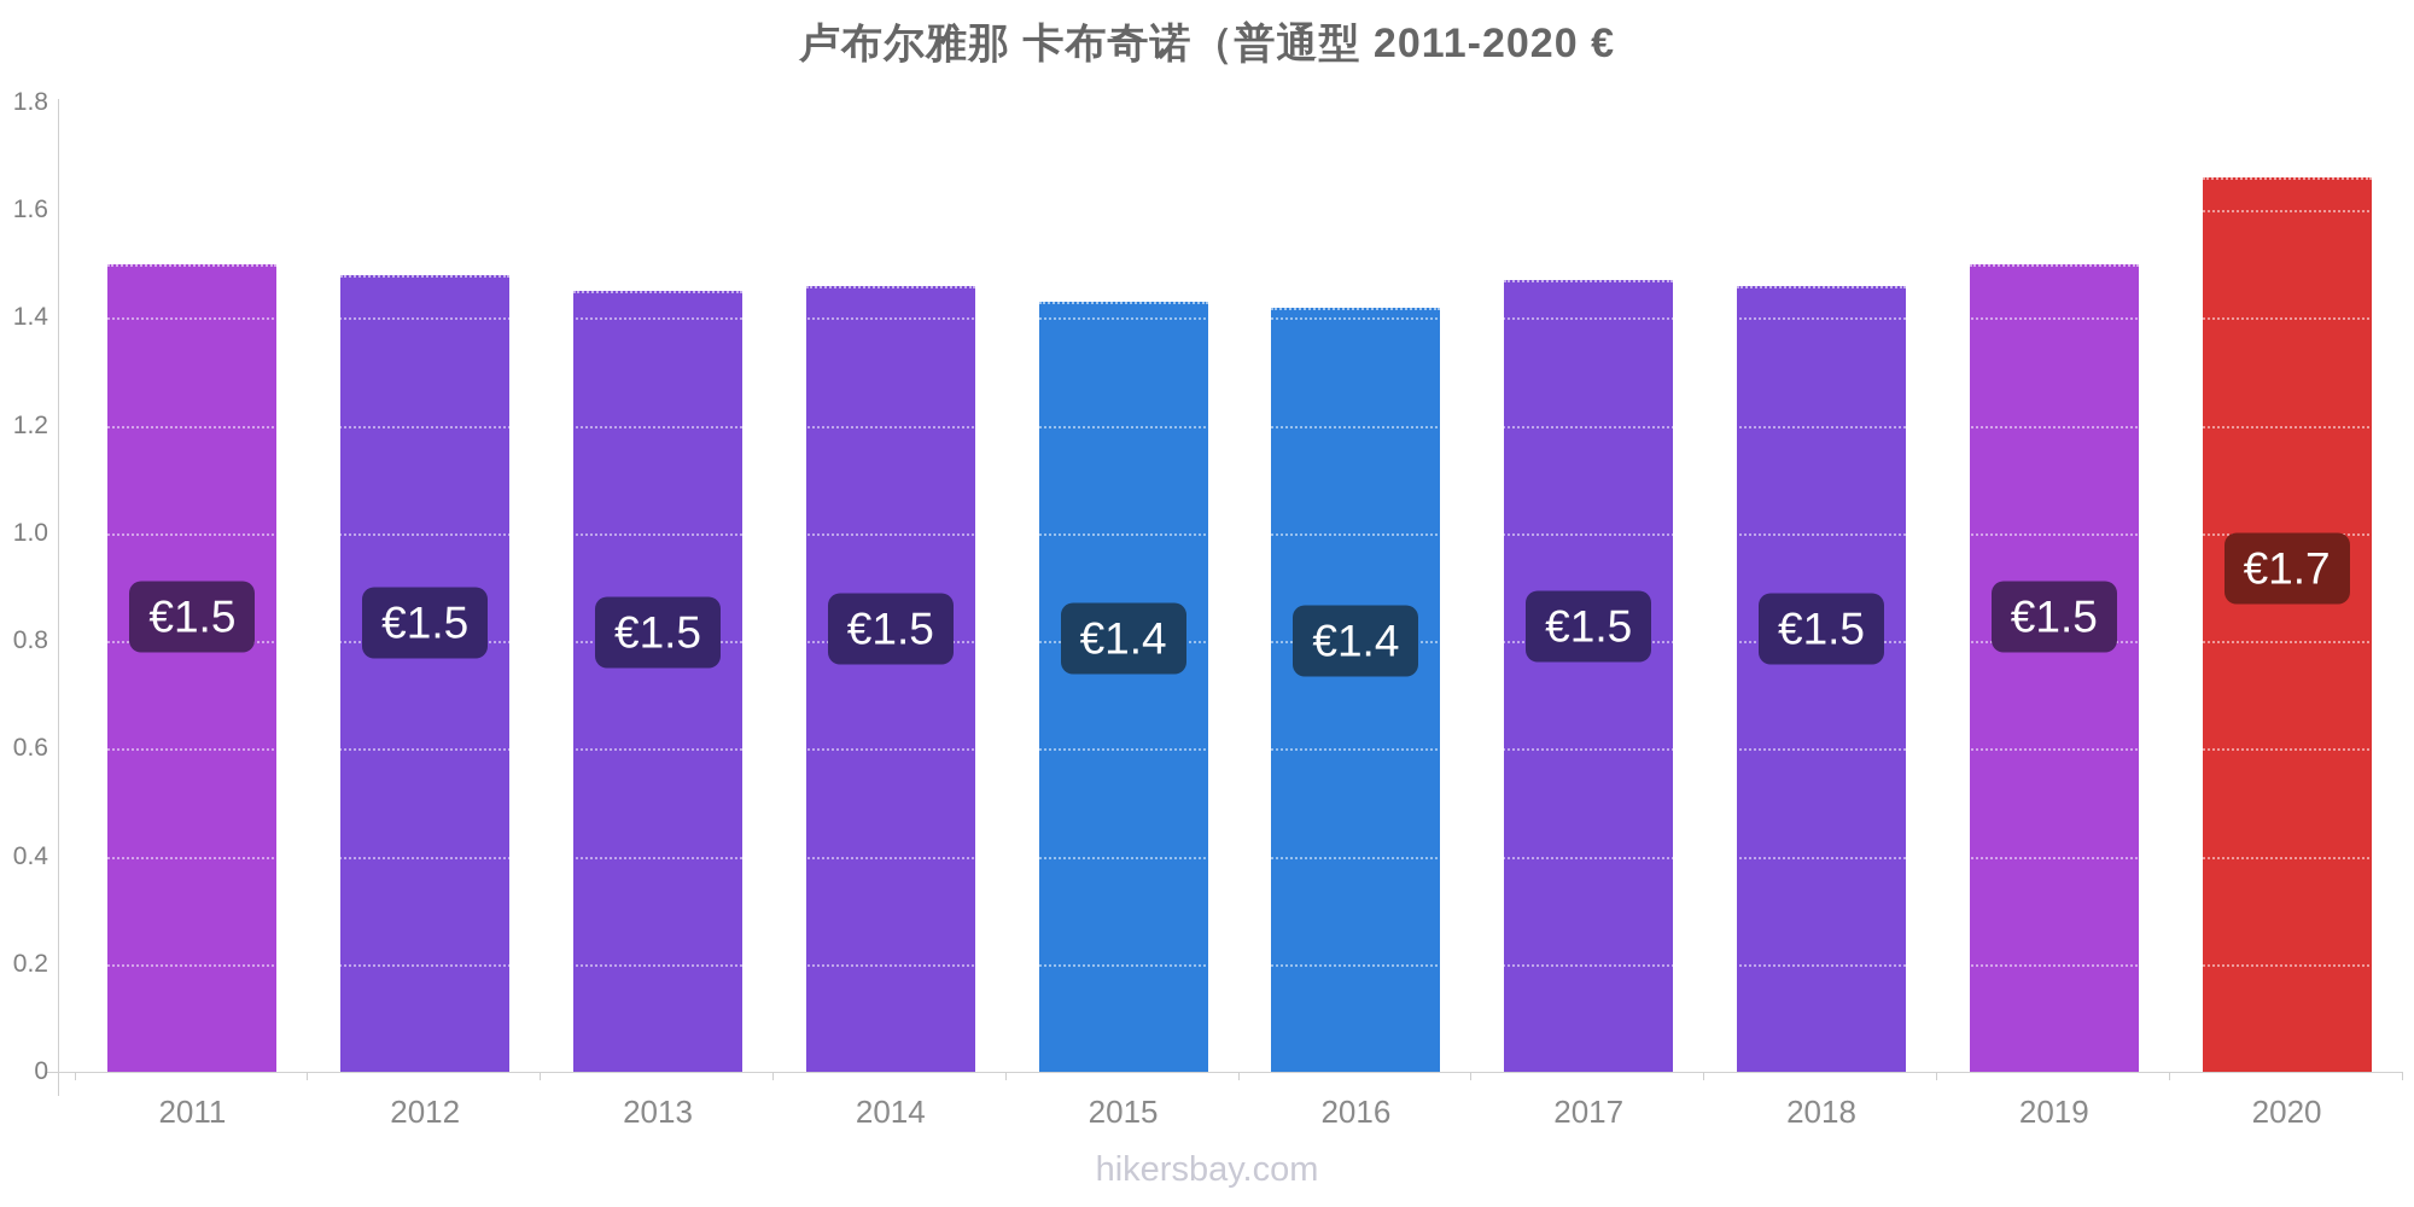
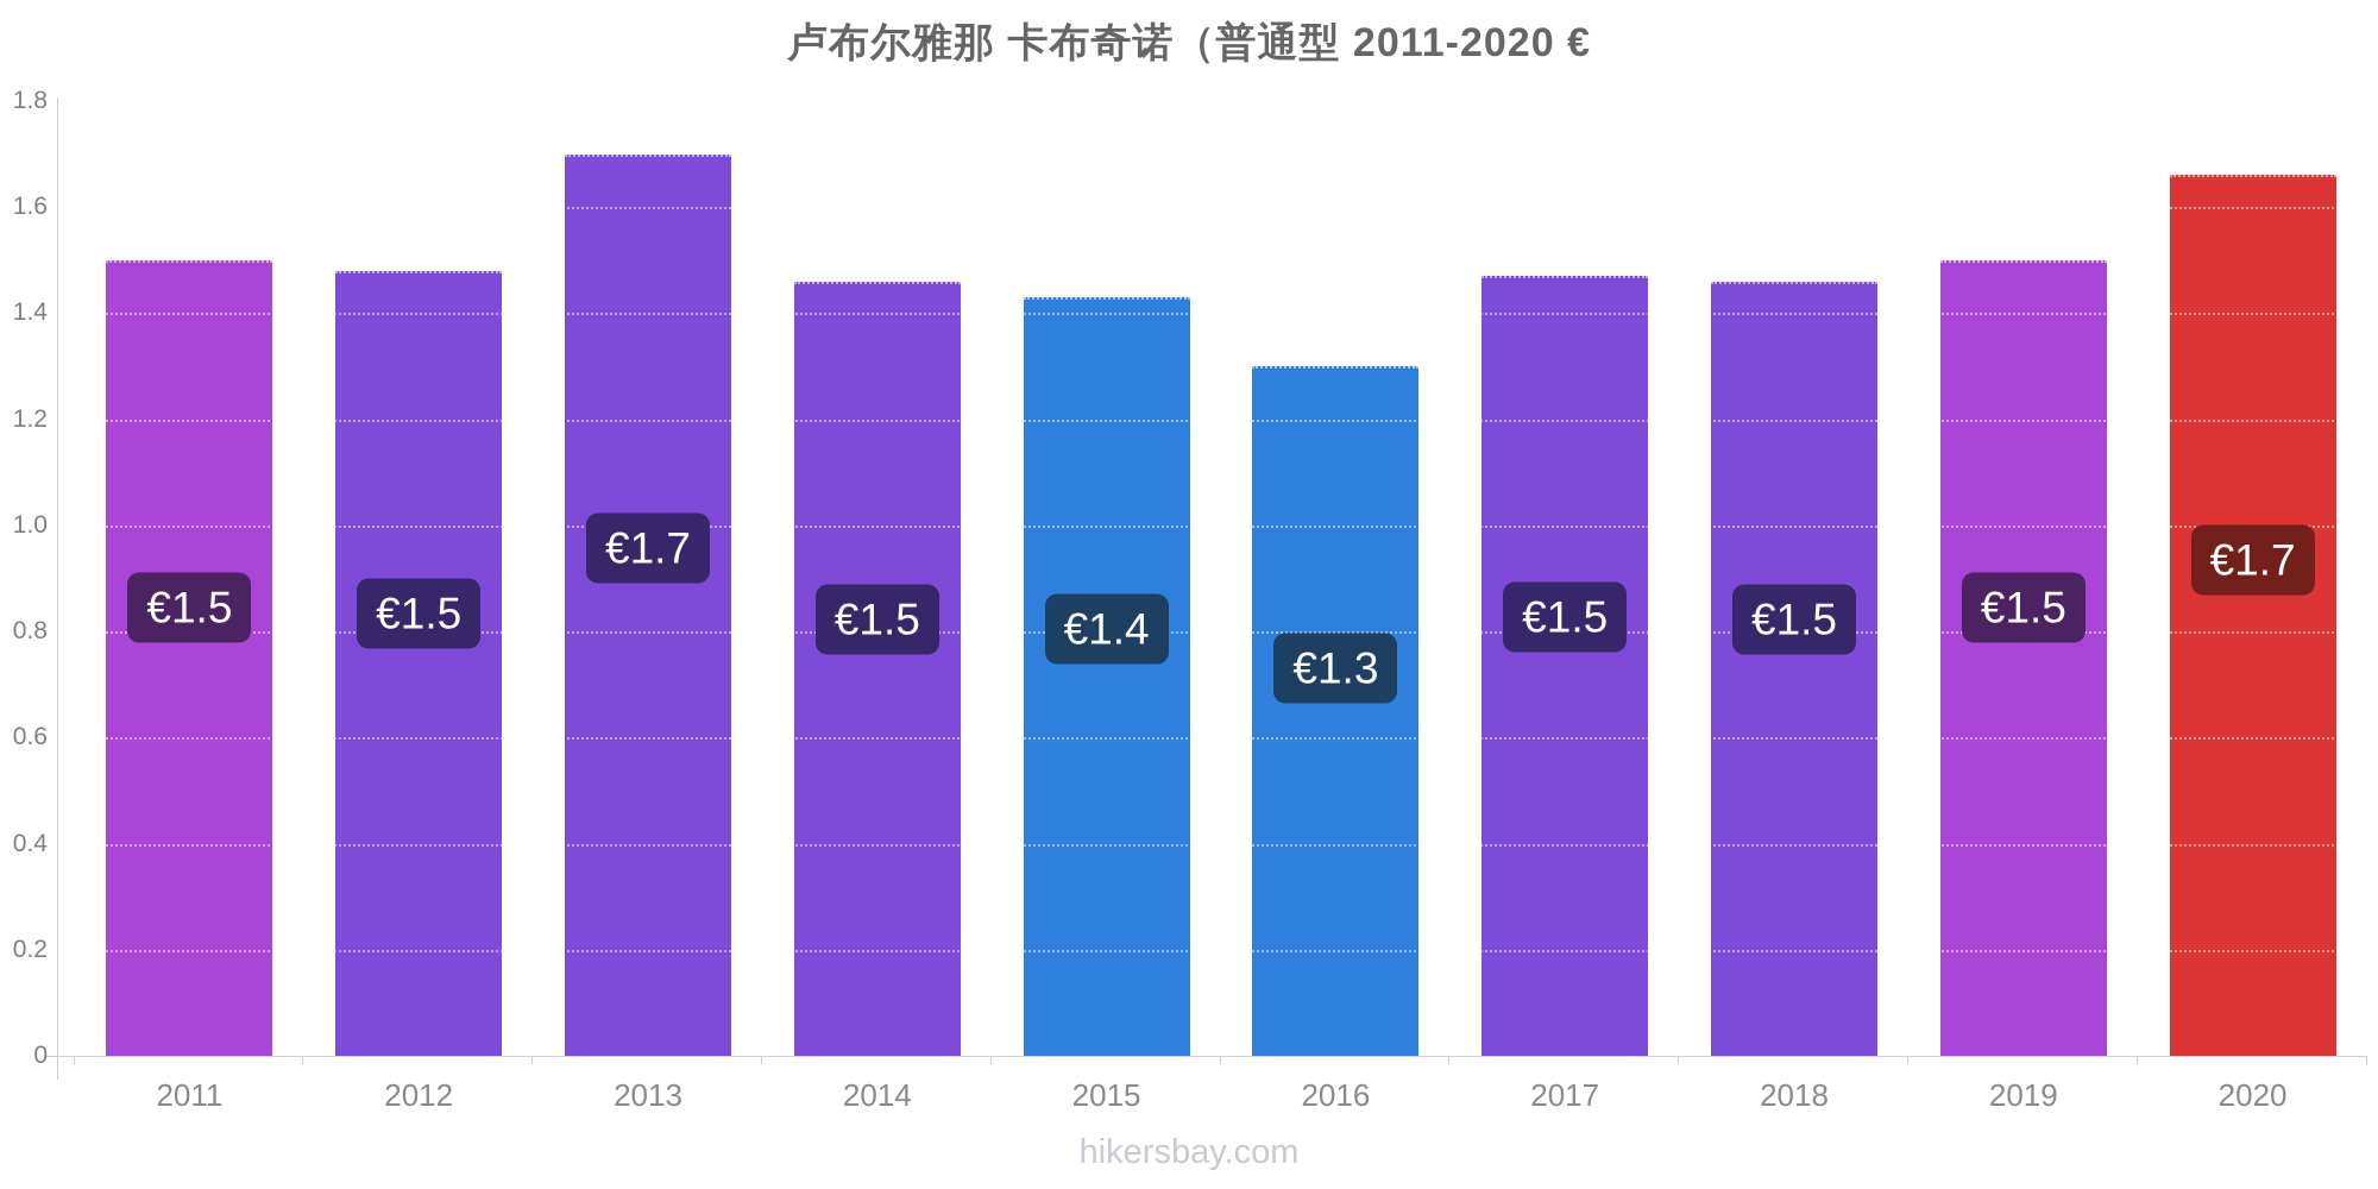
2013: €1.5 -> €1.7
2016: €1.4 -> €1.3
